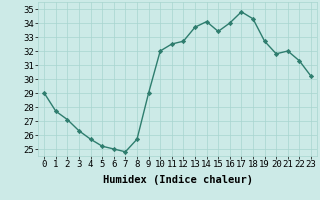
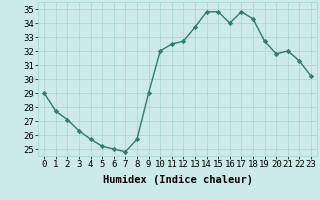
14: 34.1 -> 34.8
15: 33.4 -> 34.8
